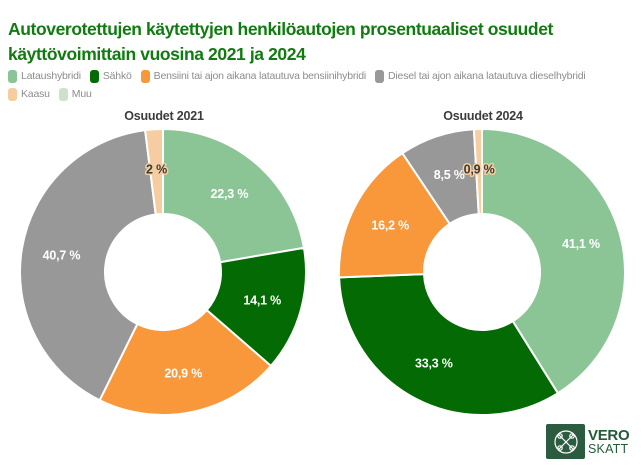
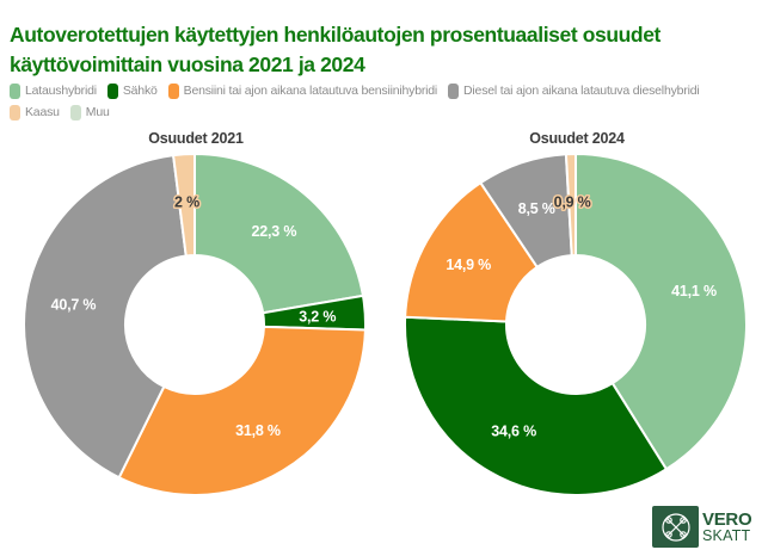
Osuudet 2021/Sähkö: 14,1 -> 3,2
Osuudet 2021/Bensiini tai ajon aikana latautuva bensiinihybridi: 20,9 -> 31,8
Osuudet 2024/Sähkö: 33,3 -> 34,6
Osuudet 2024/Bensiini tai ajon aikana latautuva bensiinihybridi: 16,2 -> 14,9
